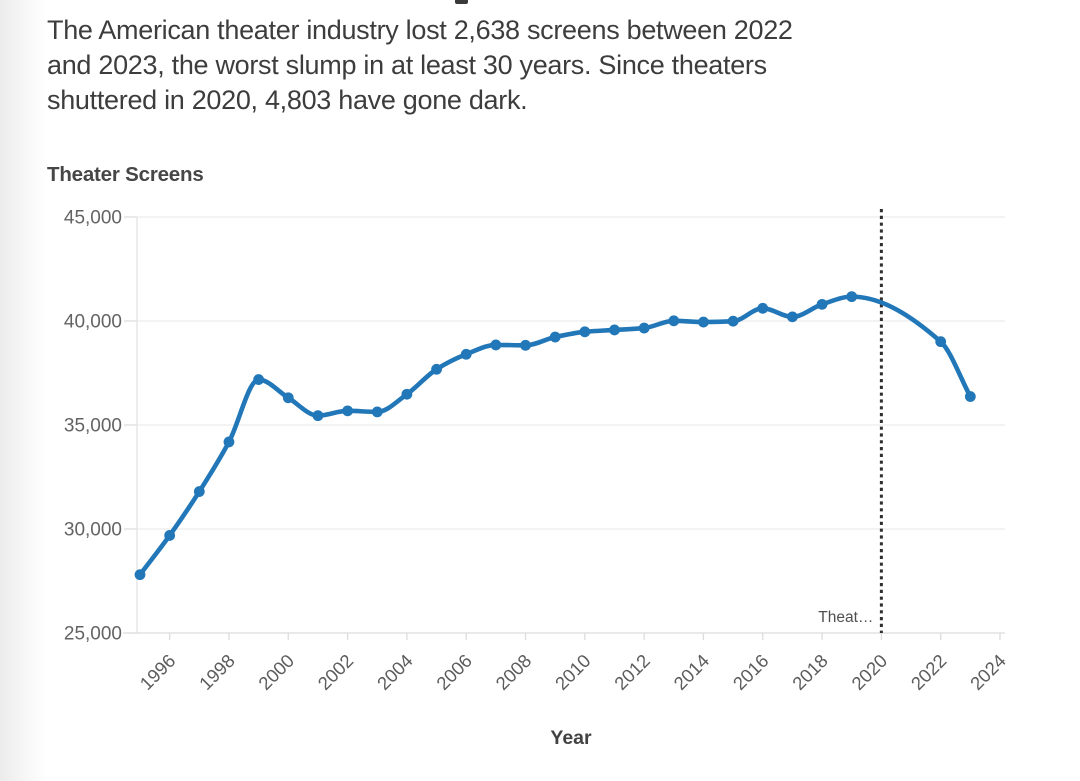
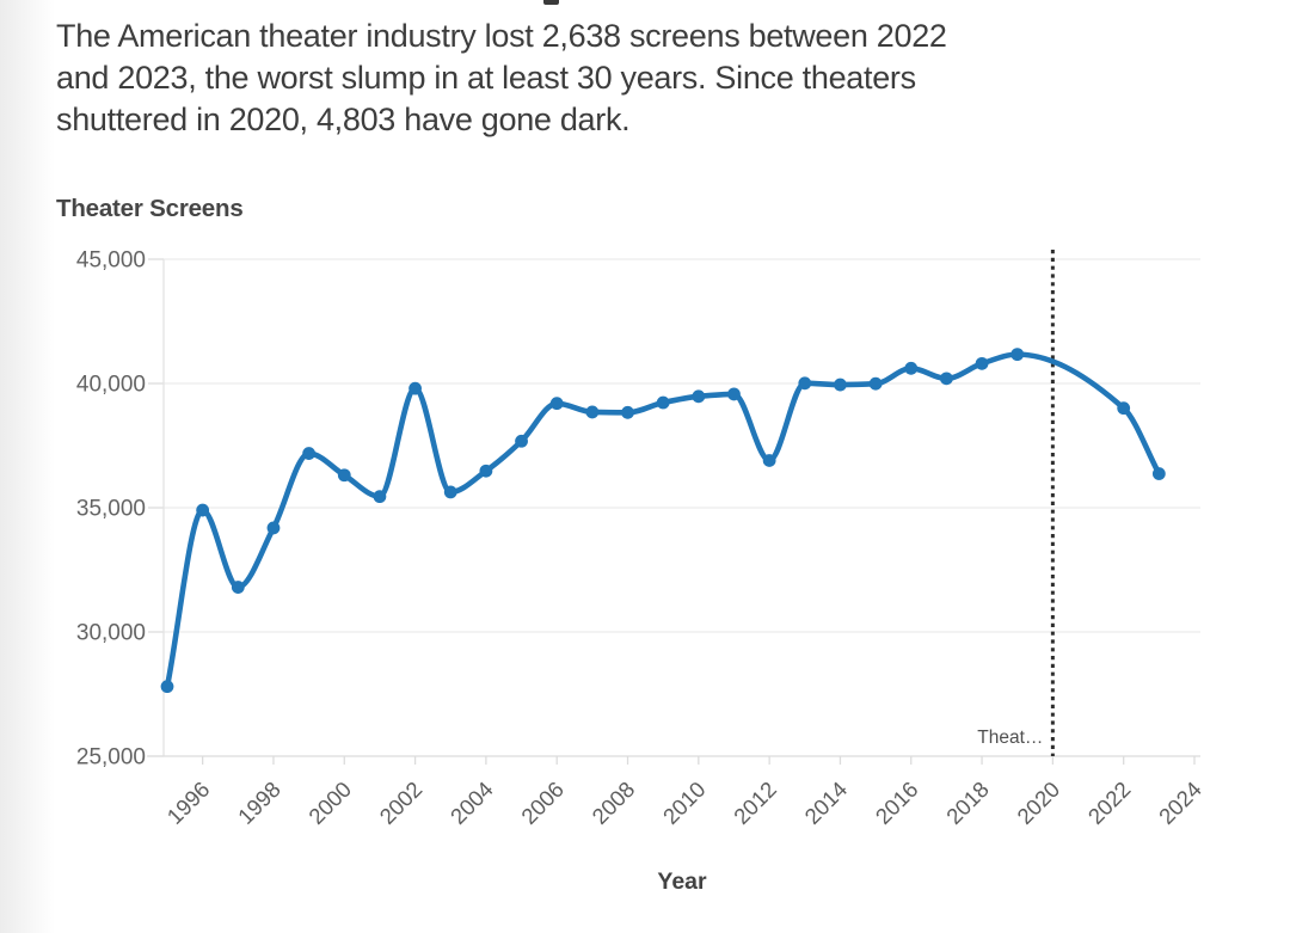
1996: 29700 -> 34900
2002: 35700 -> 39800
2006: 38400 -> 39200
2012: 39700 -> 36900
